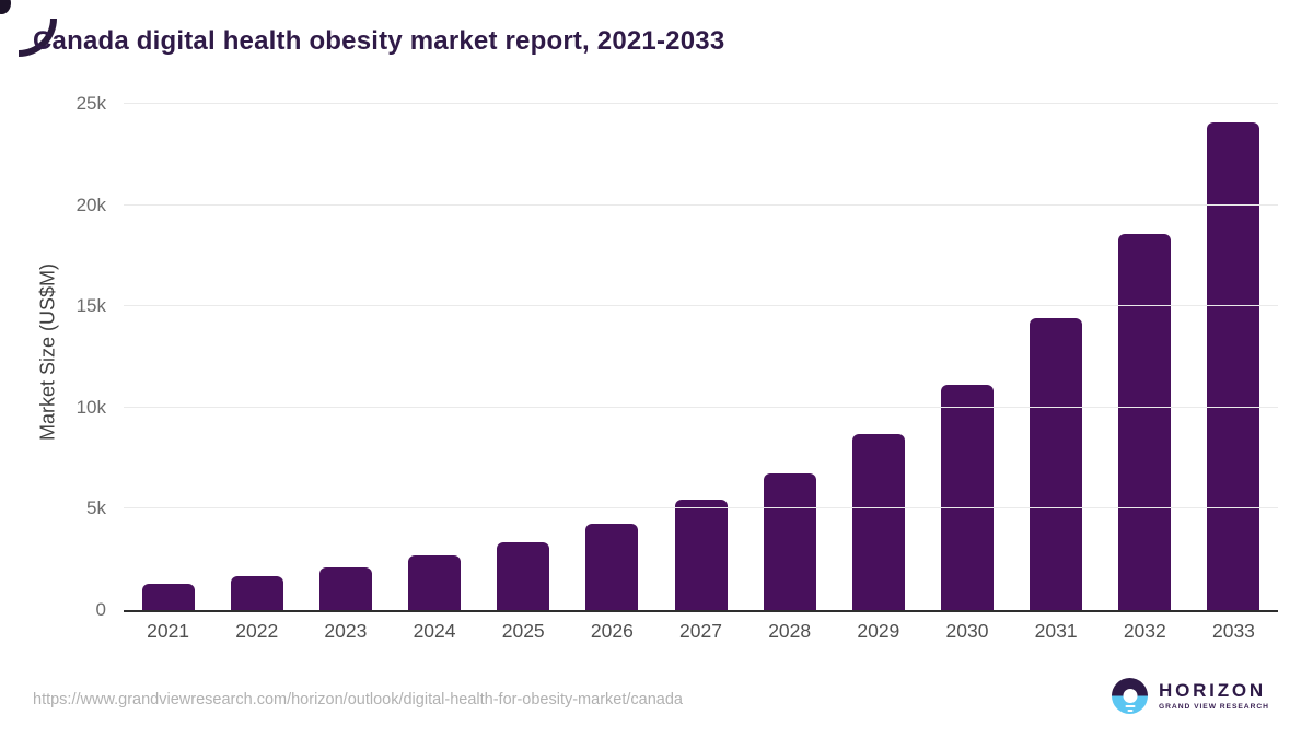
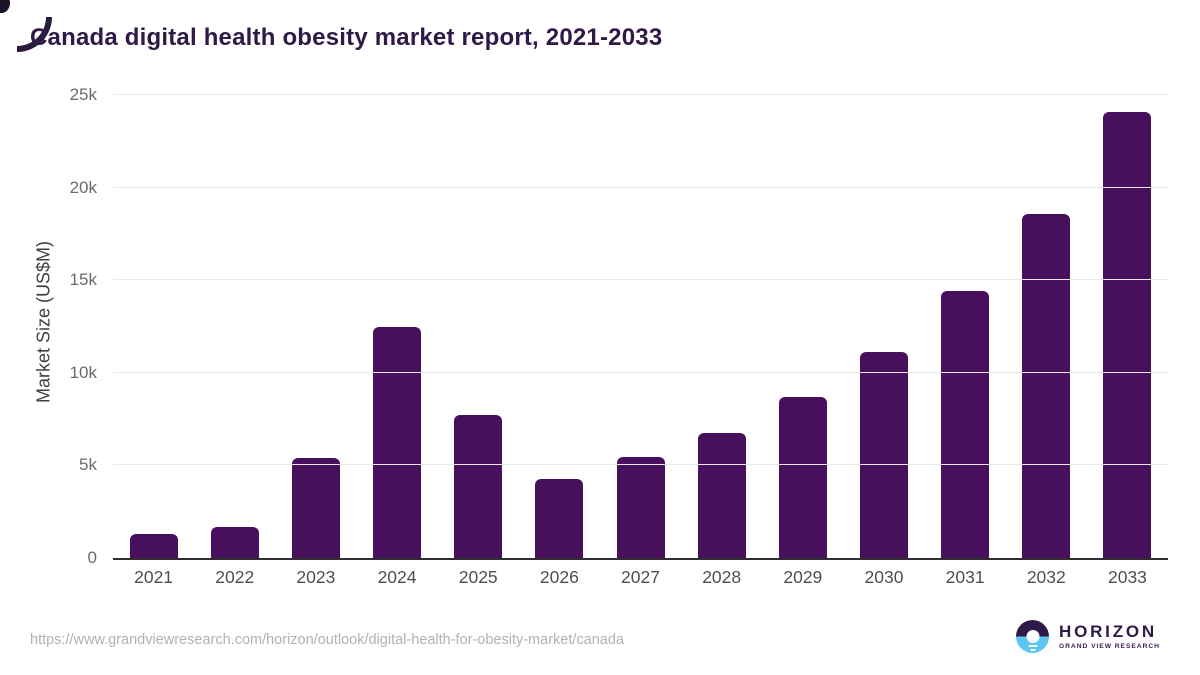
2023: 2.1k -> 5.4k
2024: 2.7k -> 12.5k
2025: 3.4k -> 7.7k
